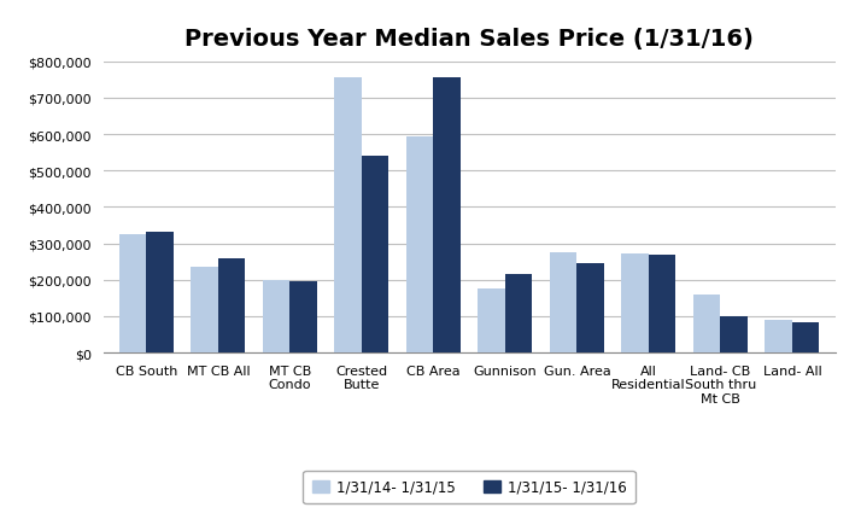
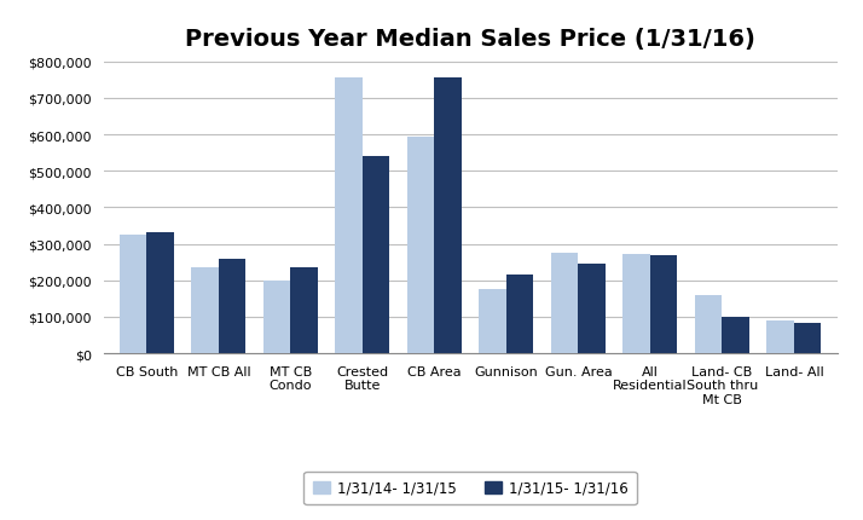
1/31/15- 1/31/16/MT CB Condo: $195,000 -> $235,000
